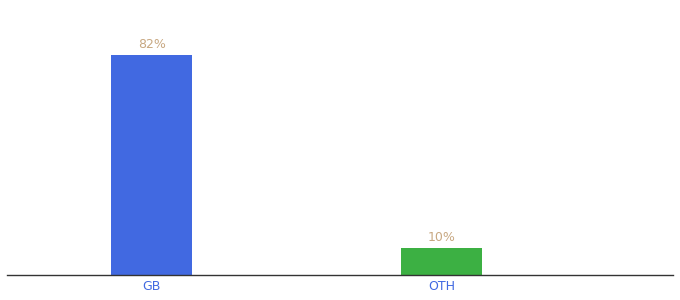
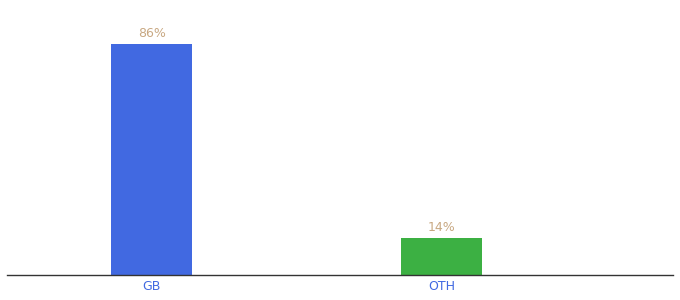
GB: 82% -> 86%
OTH: 10% -> 14%
